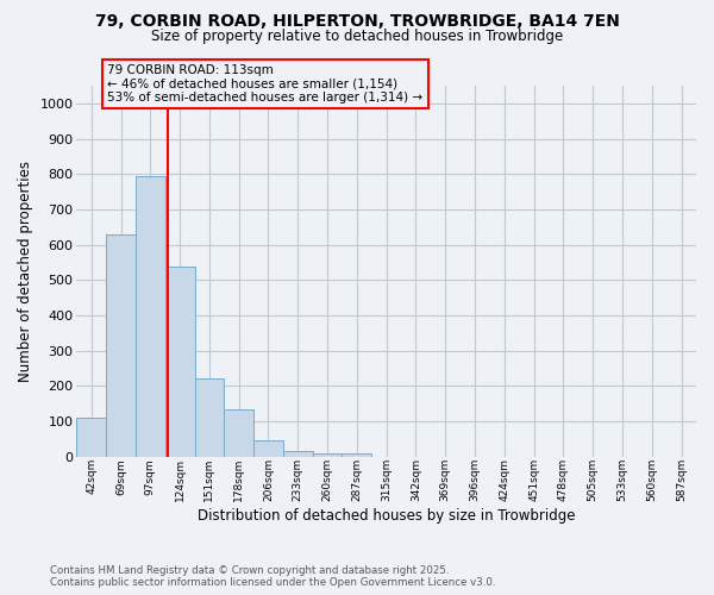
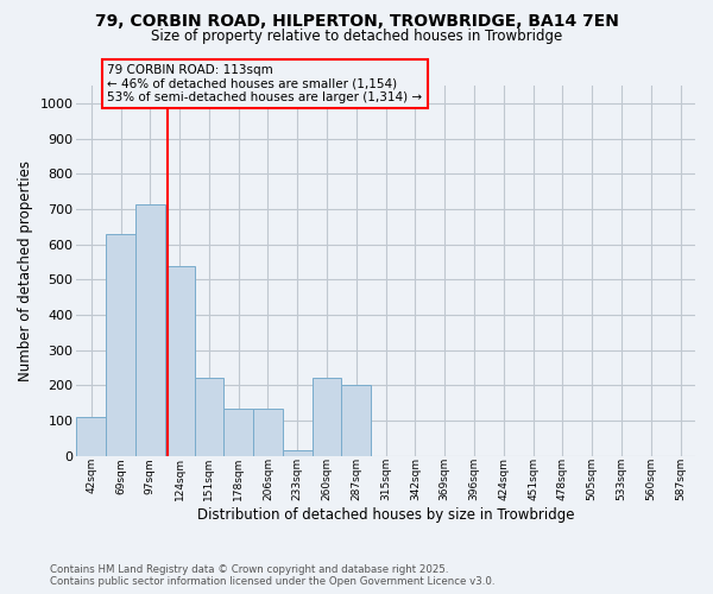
97sqm: 795 -> 715
206sqm: 45 -> 135
260sqm: 10 -> 220
287sqm: 10 -> 200
